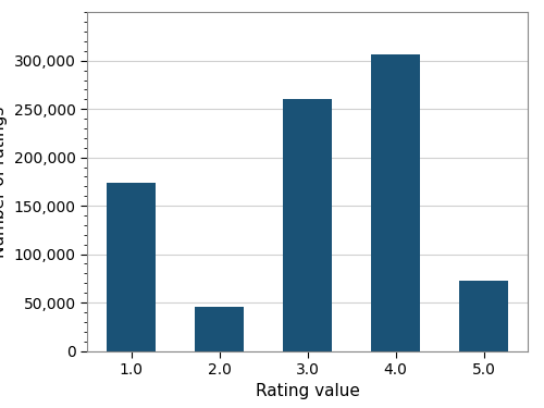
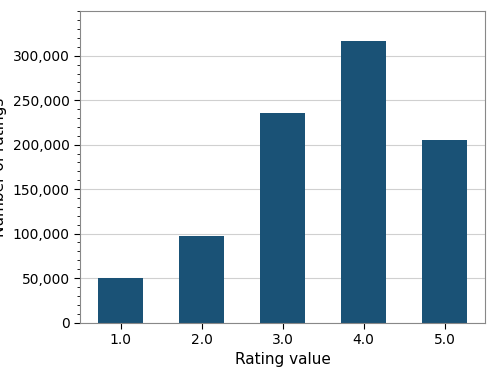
1.0: 174,000 -> 50,000
2.0: 46,000 -> 97,000
3.0: 260,000 -> 236,000
4.0: 306,000 -> 317,000
5.0: 72,000 -> 205,000
